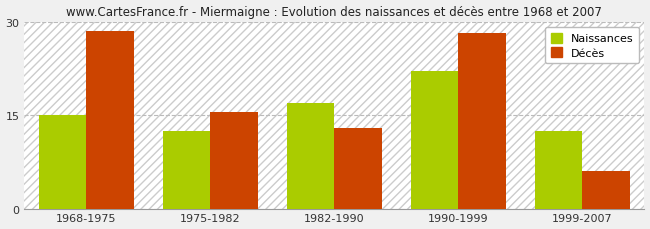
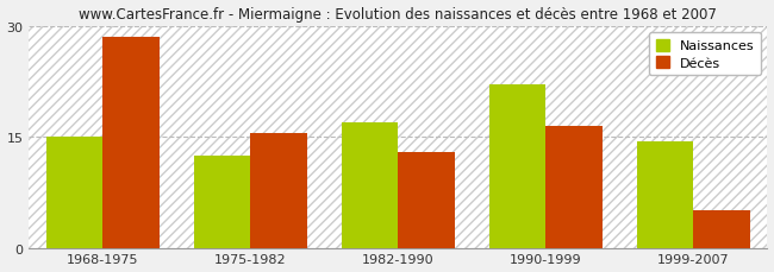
Décès/1990-1999: 28.2 -> 16.5
Naissances/1999-2007: 12.4 -> 14.3
Décès/1999-2007: 6.0 -> 5.0
